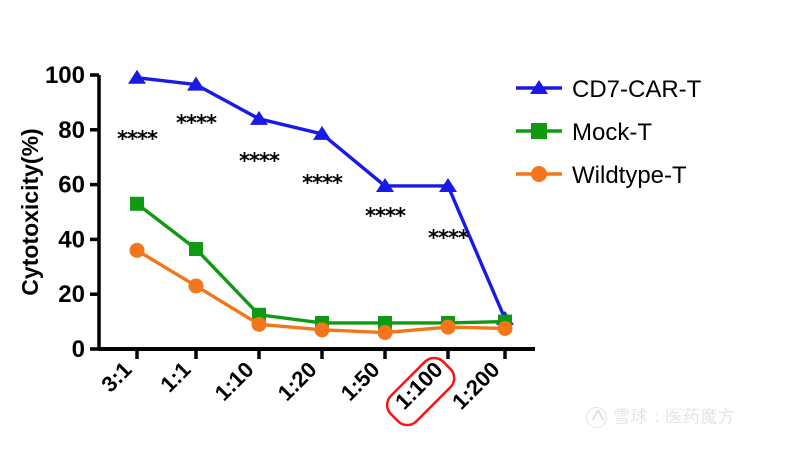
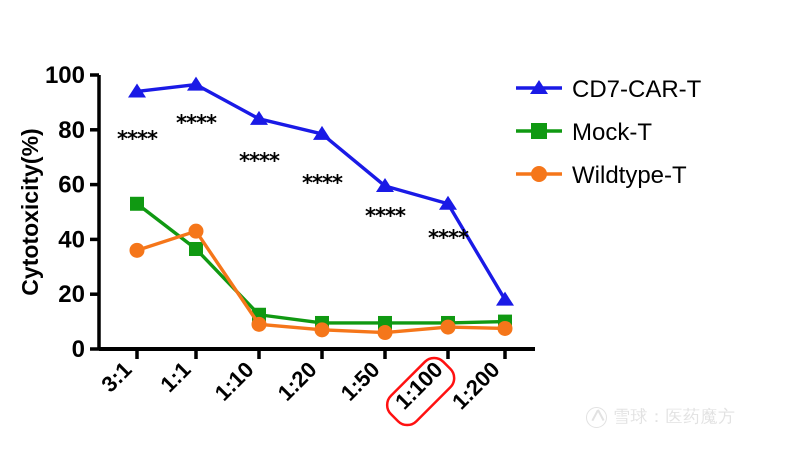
CD7-CAR-T/3:1: 99 -> 94
Wildtype-T/1:1: 23 -> 43
CD7-CAR-T/1:100: 60 -> 53
CD7-CAR-T/1:200: 11 -> 18
